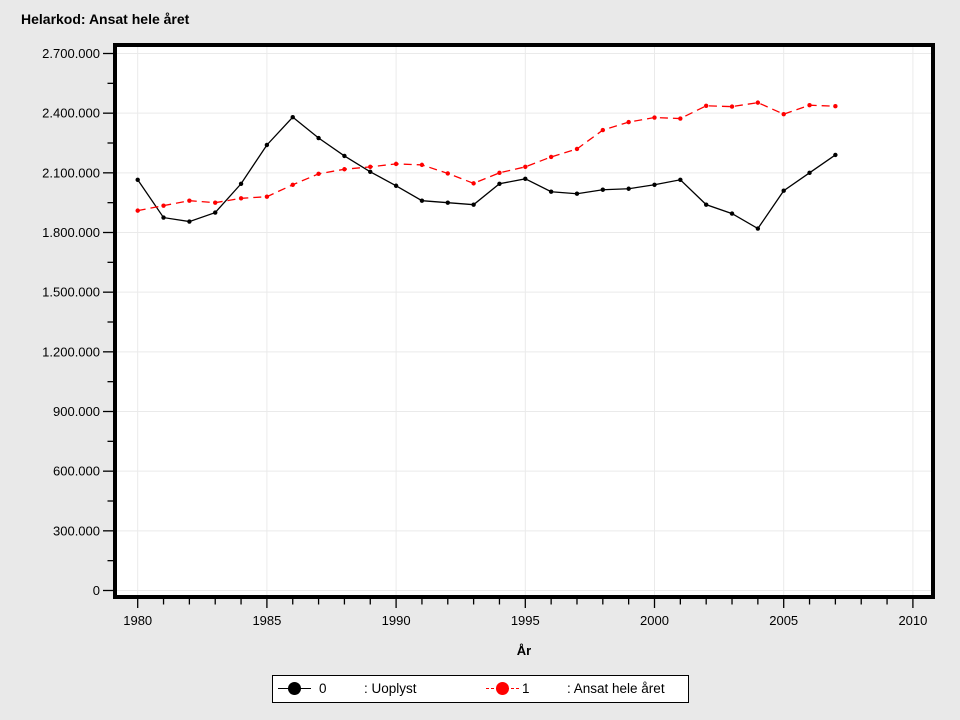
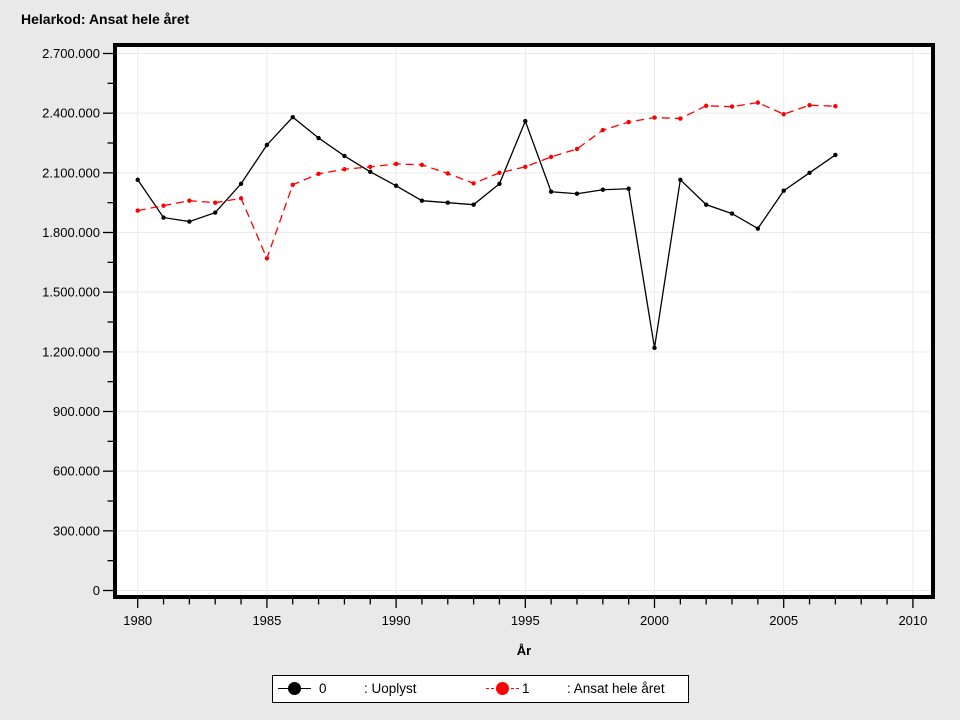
1/1985: 1980000 -> 1670000
0/1995: 2070000 -> 2360000
0/2000: 2040000 -> 1220000
